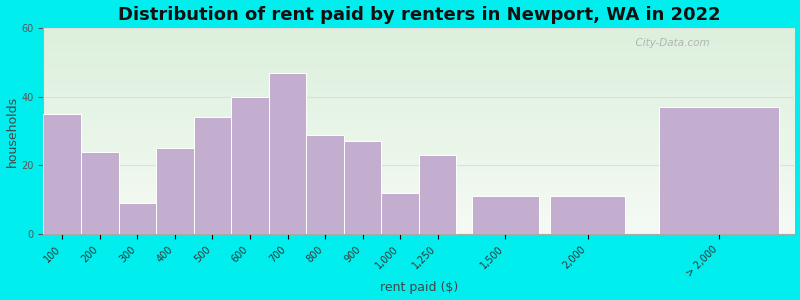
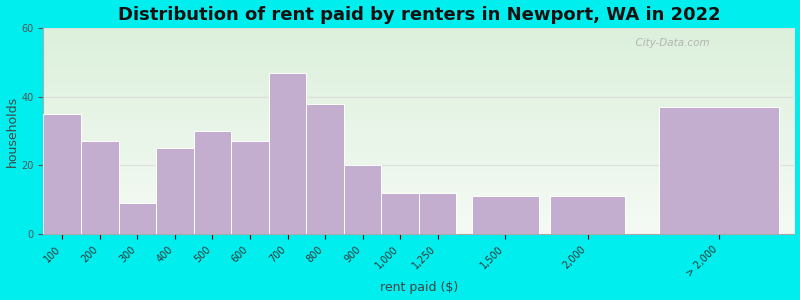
200: 24 -> 27
500: 34 -> 30
600: 40 -> 27
800: 29 -> 38
900: 27 -> 20
1,250: 23 -> 12
